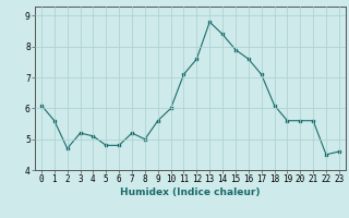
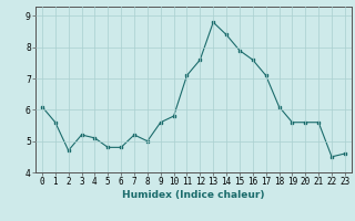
10: 6.0 -> 5.8
